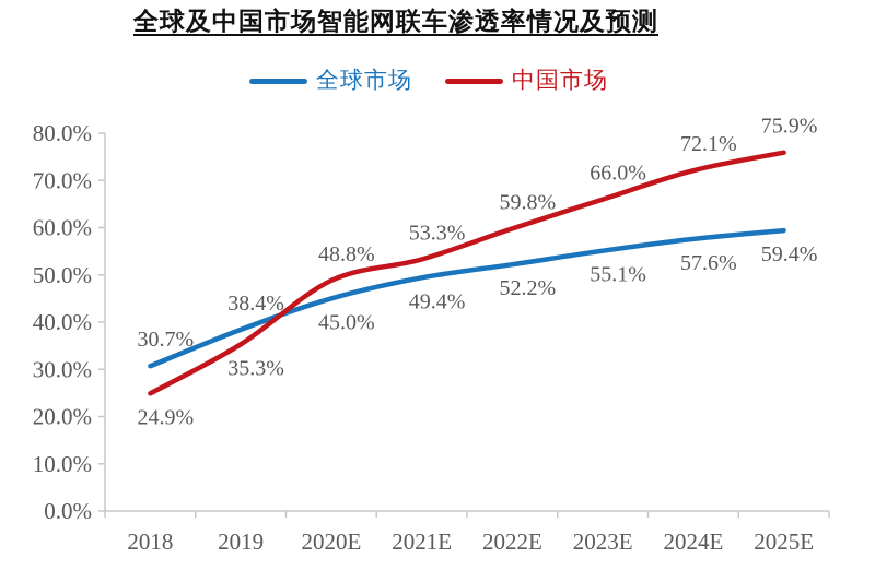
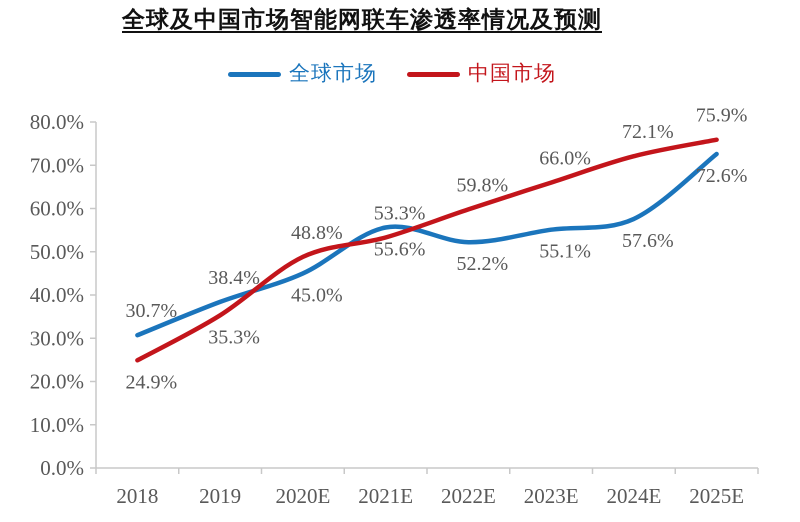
全球市场/2021E: 49.4% -> 55.6%
全球市场/2025E: 59.4% -> 72.6%
